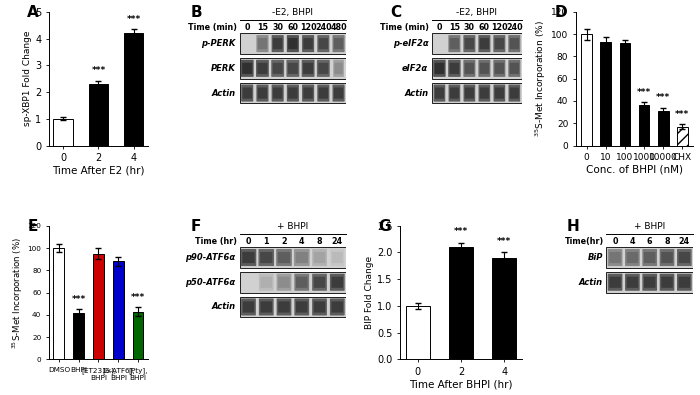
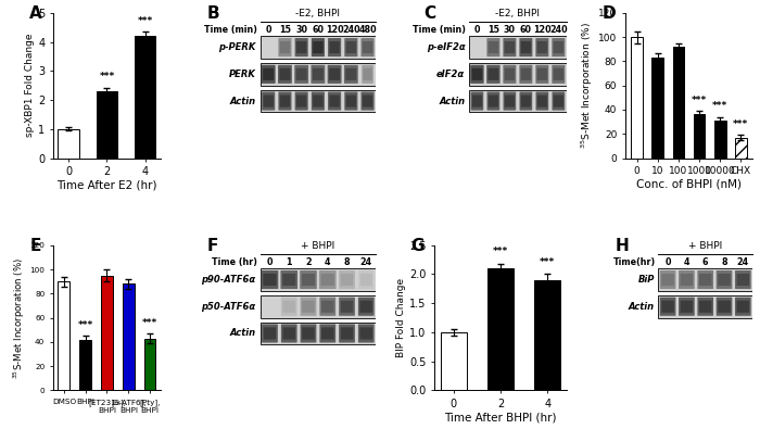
10: 93 -> 83
DMSO: 100 -> 90
